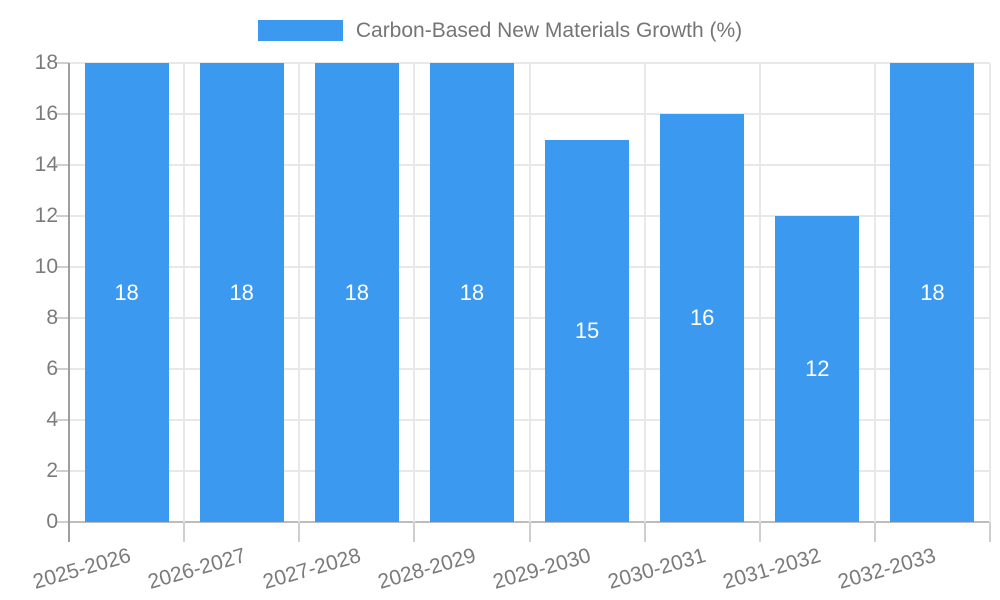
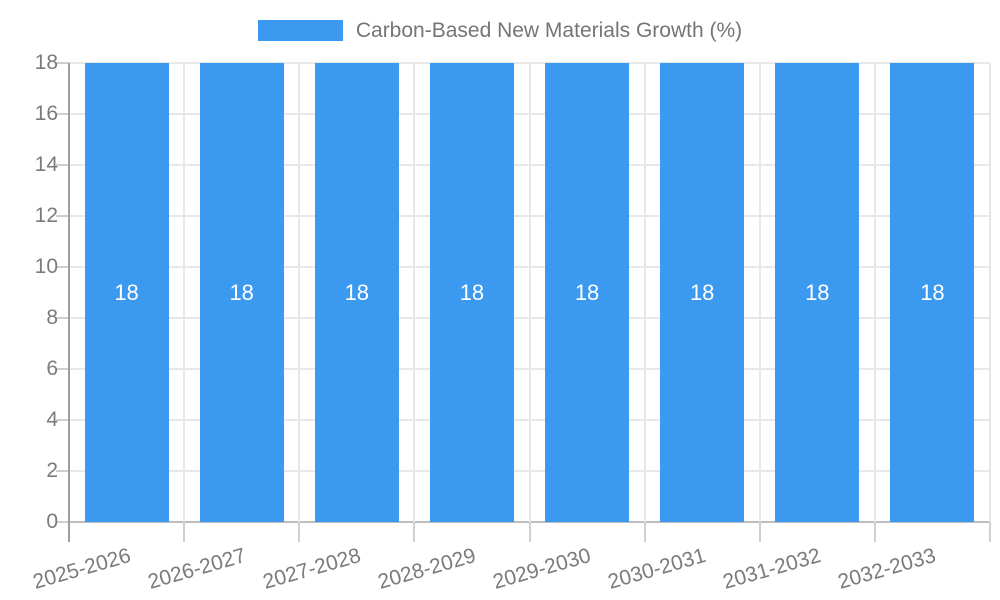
2029-2030: 15 -> 18
2030-2031: 16 -> 18
2031-2032: 12 -> 18
